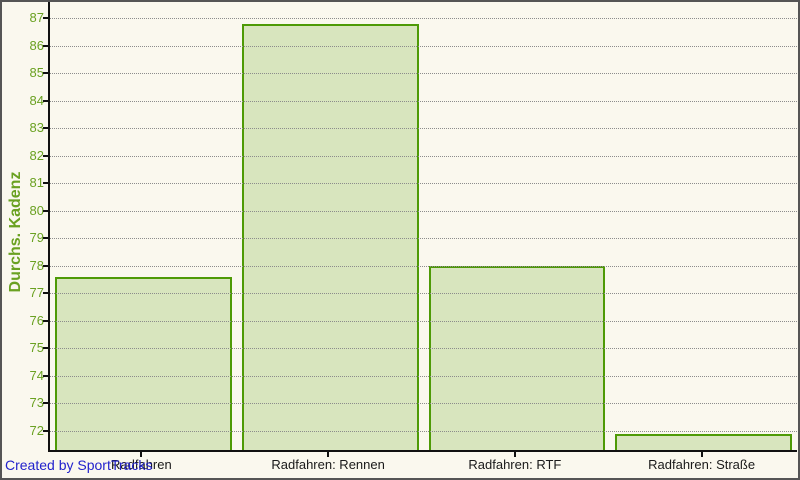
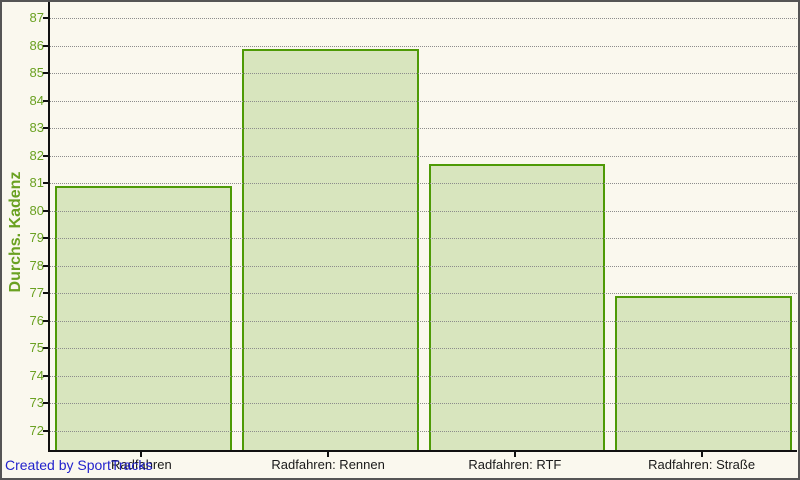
Radfahren: 77.6 -> 80.9
Radfahren: Rennen: 86.8 -> 85.9
Radfahren: RTF: 78.0 -> 81.7
Radfahren: Straße: 71.9 -> 76.9
